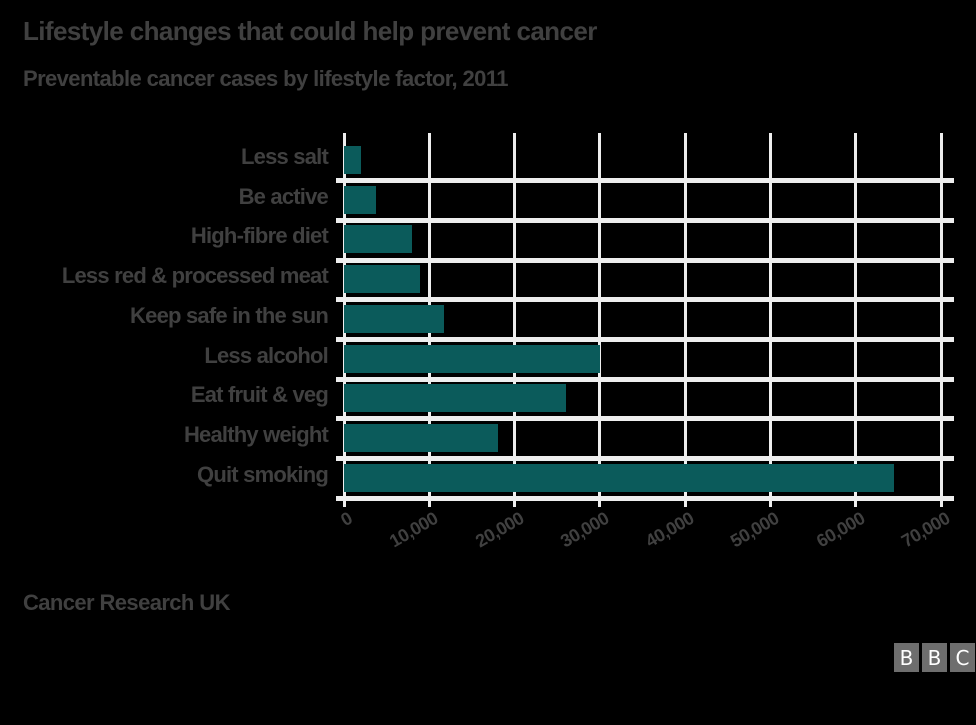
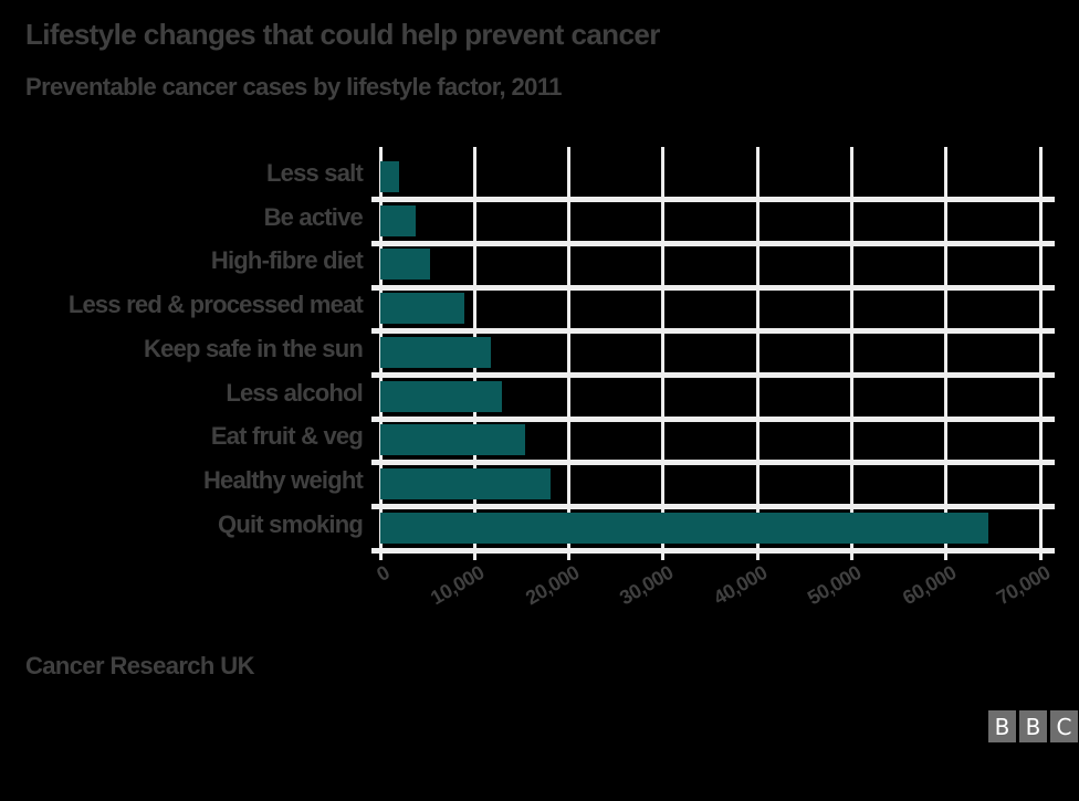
High-fibre diet: 8000 -> 5000
Less alcohol: 30000 -> 13000
Eat fruit & veg: 26000 -> 15000
